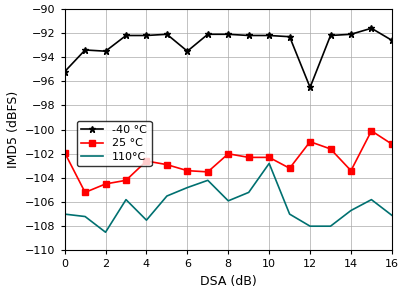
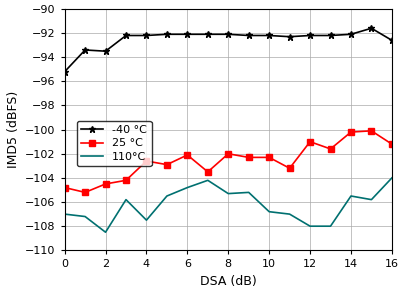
25 °C/0: -101.9 -> -104.8
-40 °C/6: -93.5 -> -92.1
25 °C/6: -103.4 -> -102.1
110°C/8: -105.9 -> -105.3
110°C/10: -102.8 -> -106.8
-40 °C/12: -96.5 -> -92.2
25 °C/14: -103.4 -> -100.2
110°C/14: -106.7 -> -105.5
110°C/16: -107.1 -> -104.0
